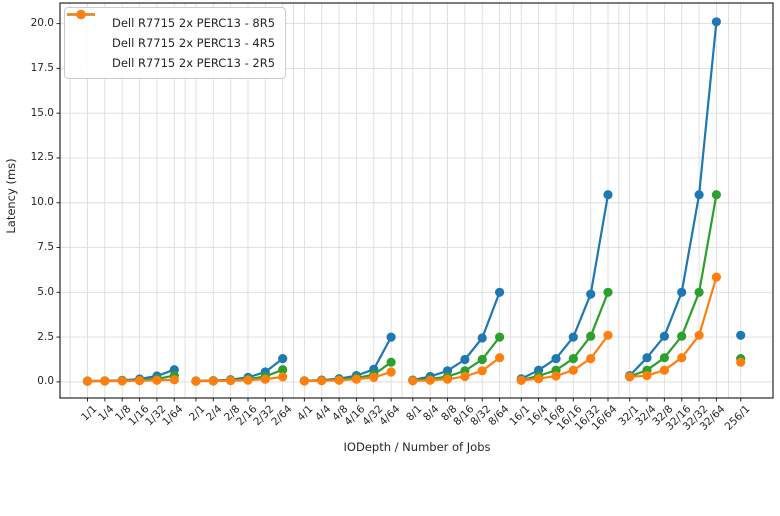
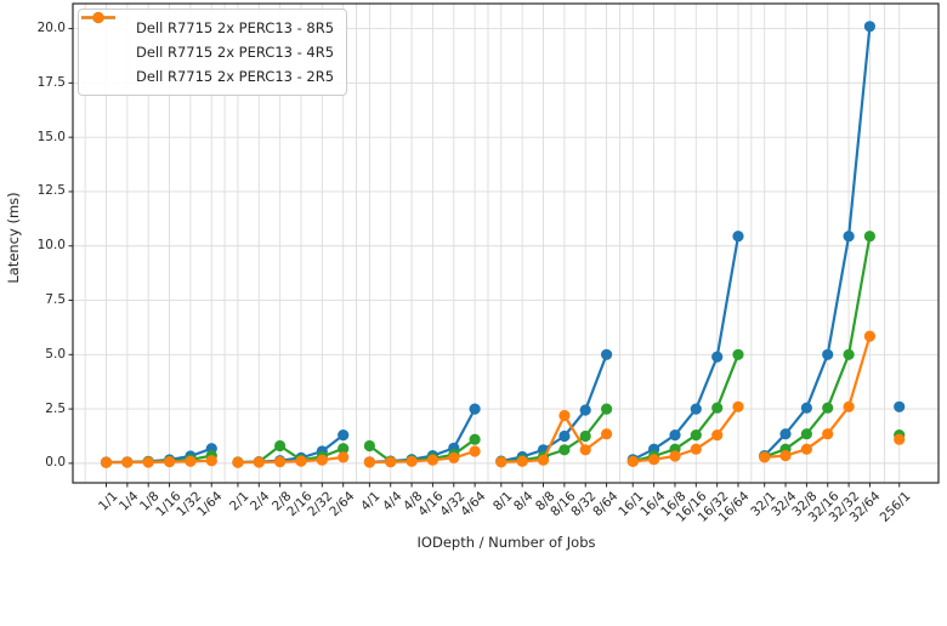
Dell R7715 2x PERC13 - 4R5/2/8: 0.1 -> 0.8
Dell R7715 2x PERC13 - 4R5/4/1: 0.1 -> 0.8
Dell R7715 2x PERC13 - 2R5/8/16: 0.3 -> 2.2
